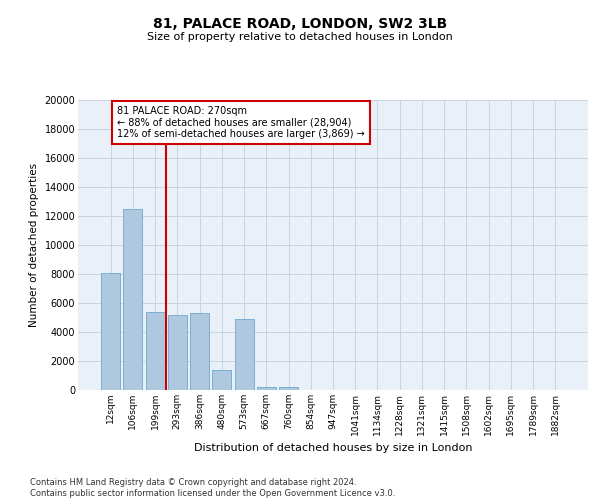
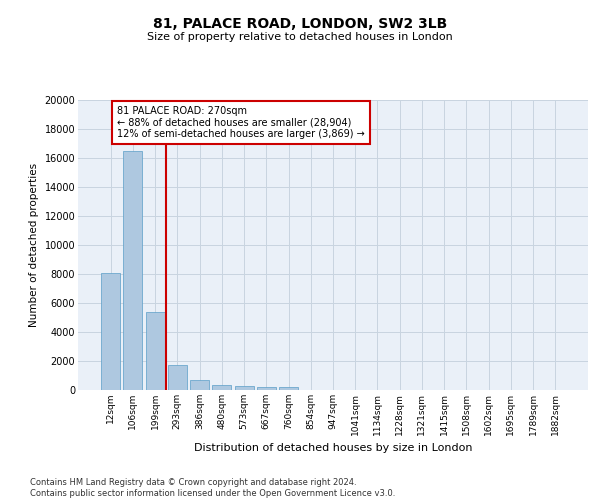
106sqm: 12500 -> 16500
293sqm: 5200 -> 1800
386sqm: 5300 -> 700
480sqm: 1400 -> 400
573sqm: 4900 -> 300
